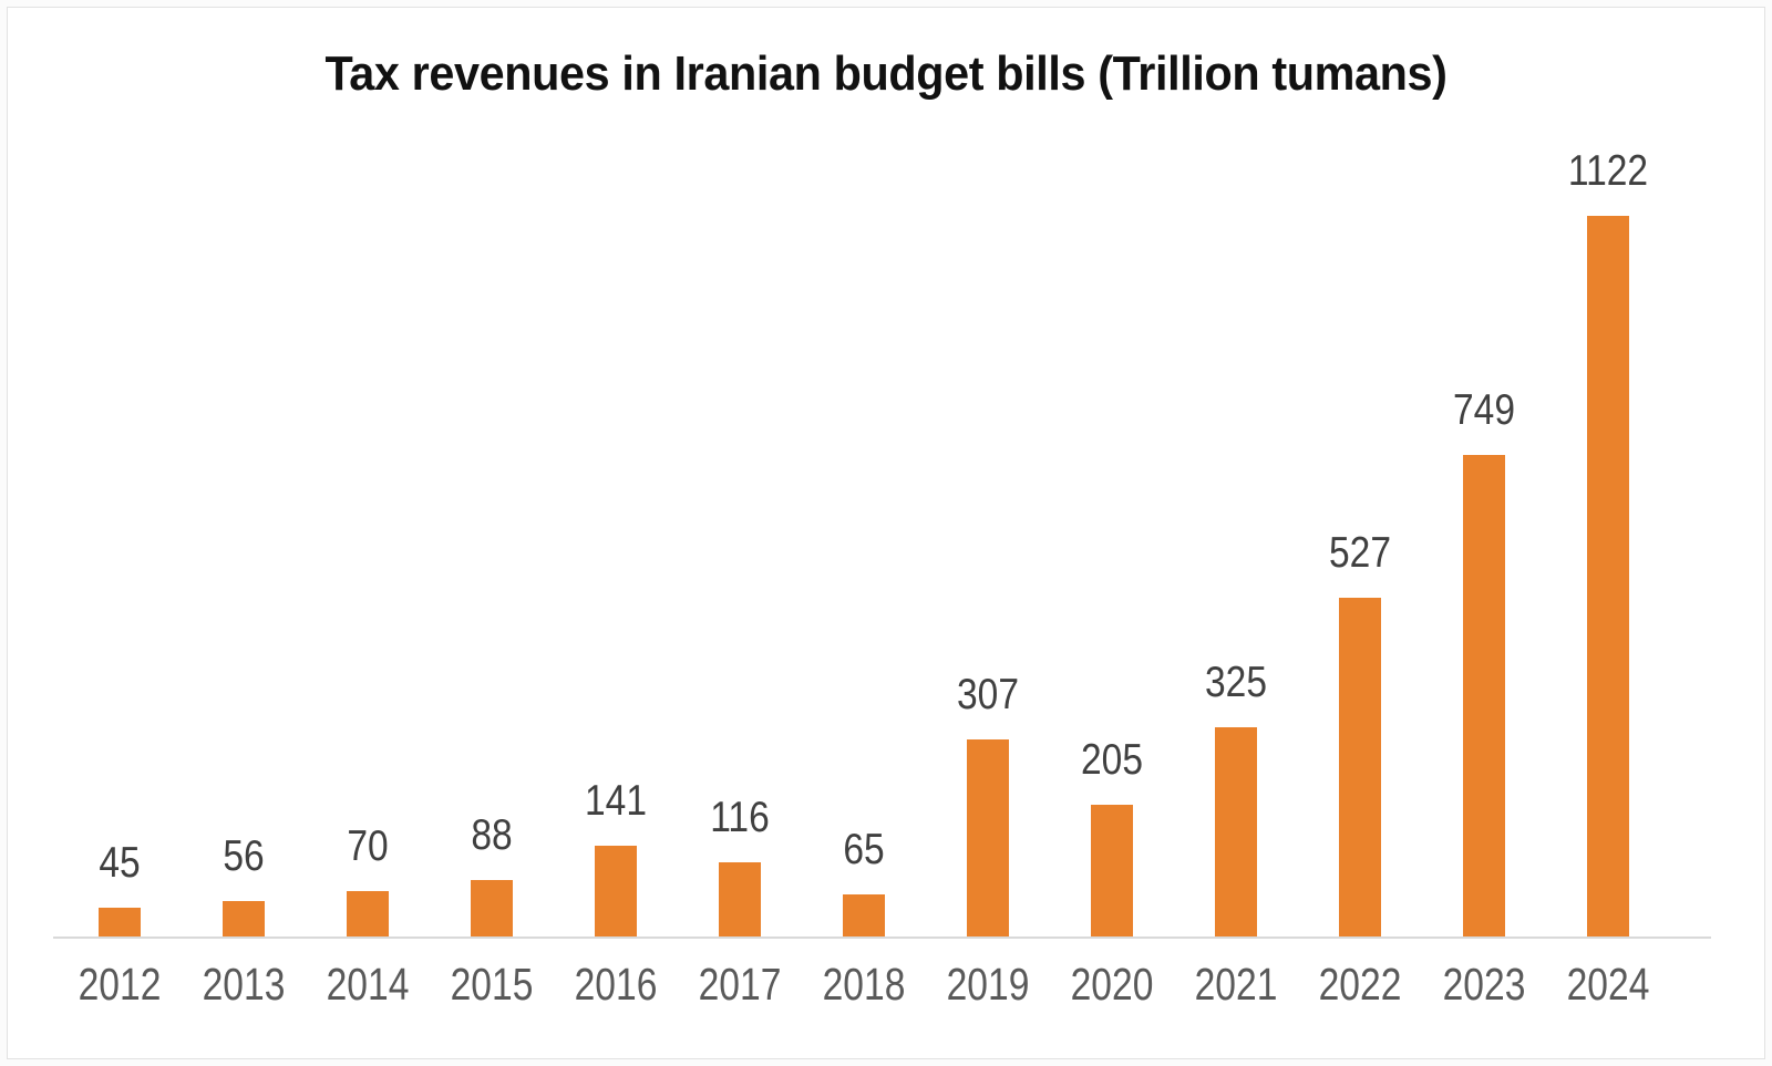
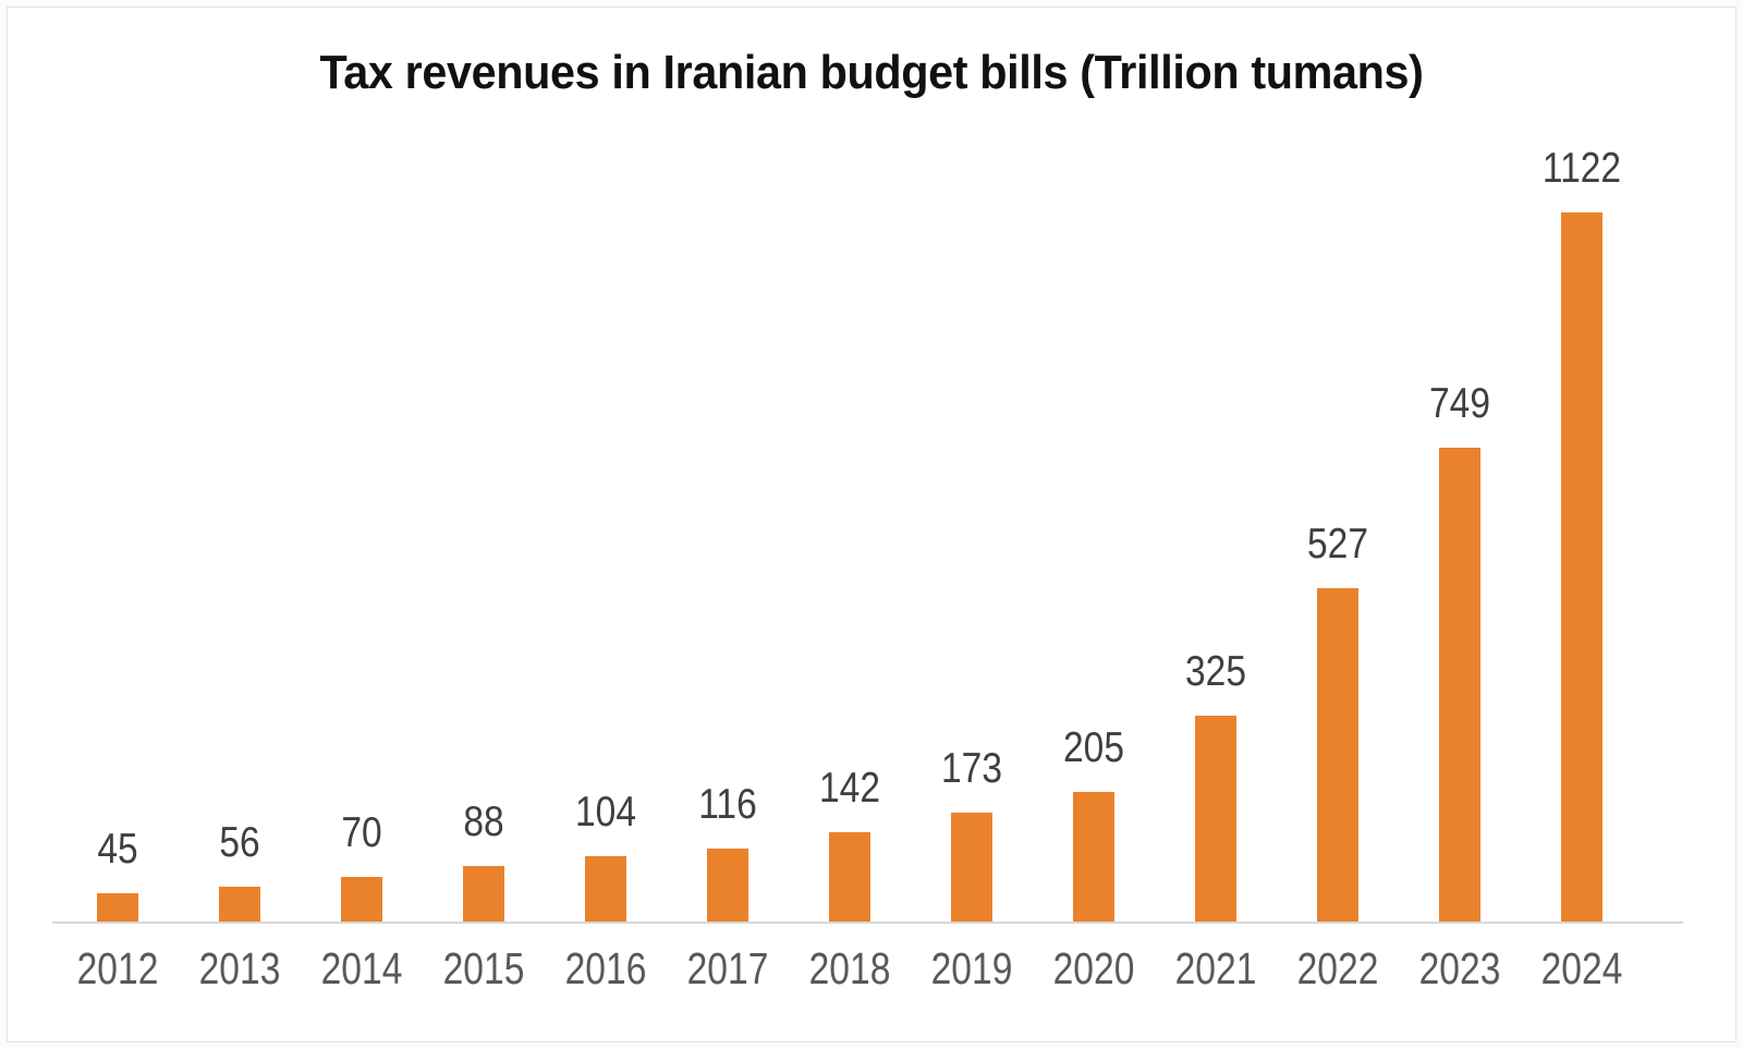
2016: 141 -> 104
2018: 65 -> 142
2019: 307 -> 173
